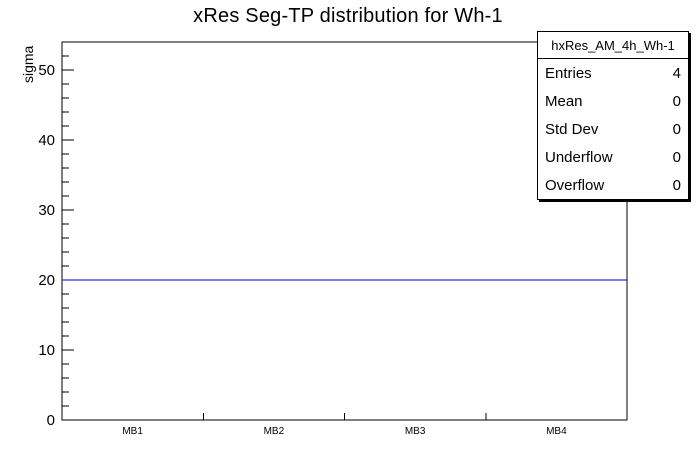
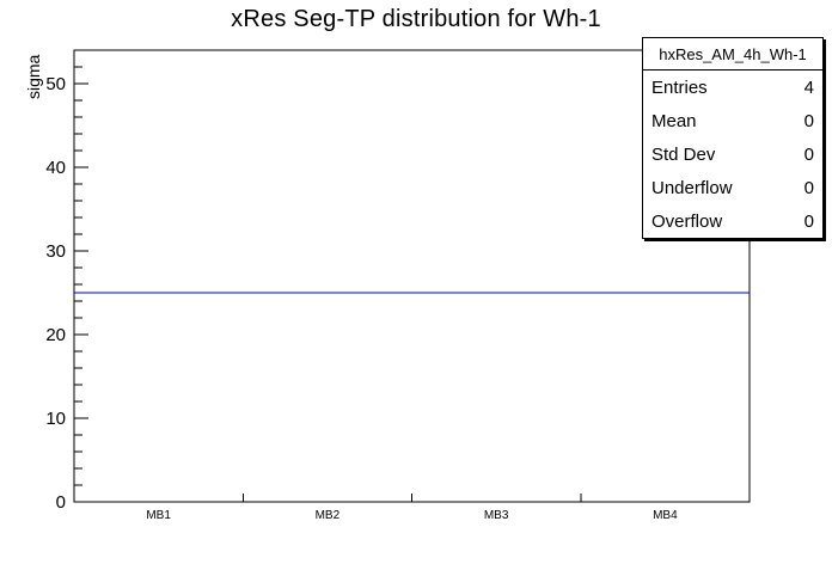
MB1: 20 -> 25
MB2: 18 -> 25
MB3: 10 -> 25
MB4: 29 -> 25
